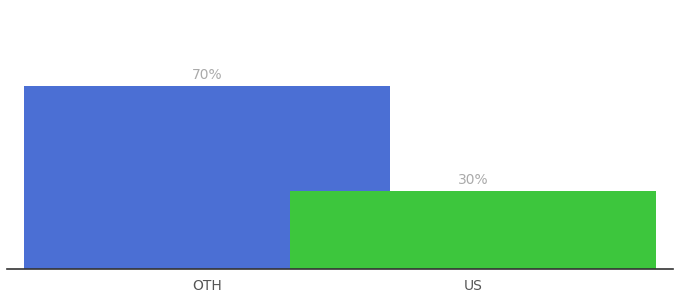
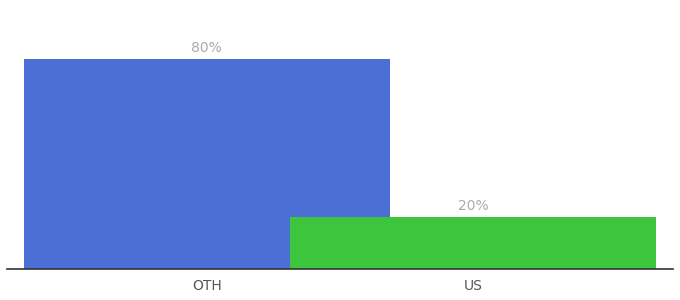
OTH: 70% -> 80%
US: 30% -> 20%
